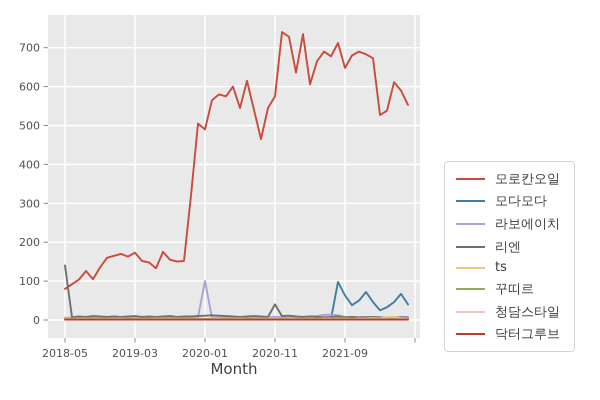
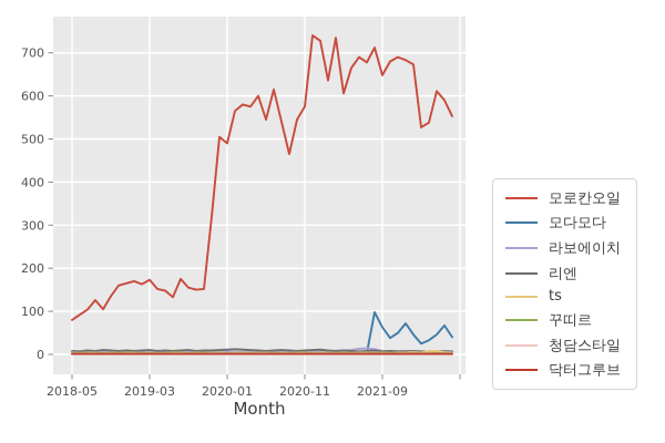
리엔/2018-05: 140 -> 10
라보에이치/2020-01: 100 -> 10
리엔/2020-11: 40 -> 10
